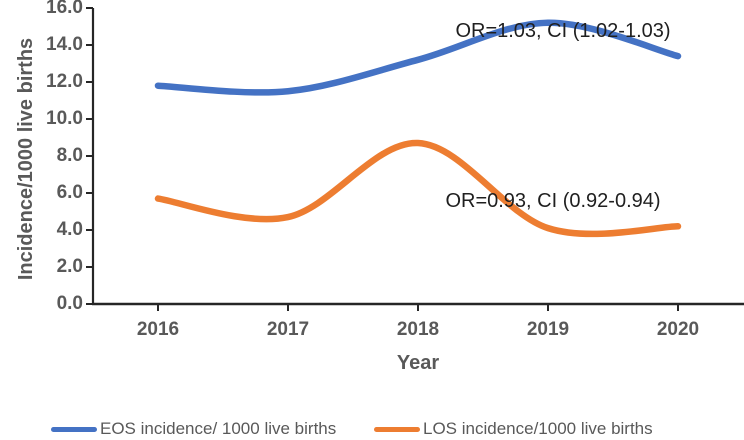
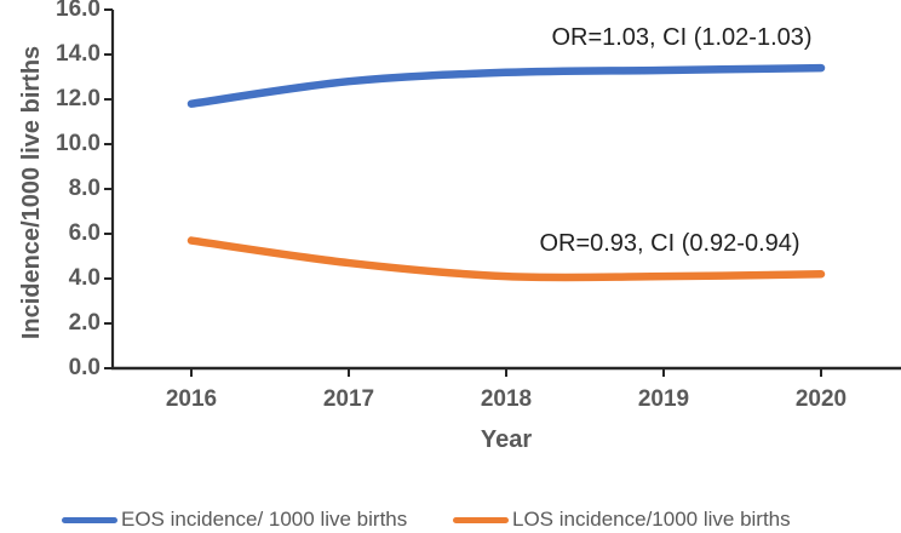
EOS incidence/ 1000 live births/2017: 11.5 -> 12.8
LOS incidence/1000 live births/2018: 8.7 -> 4.1
EOS incidence/ 1000 live births/2019: 15.2 -> 13.3
